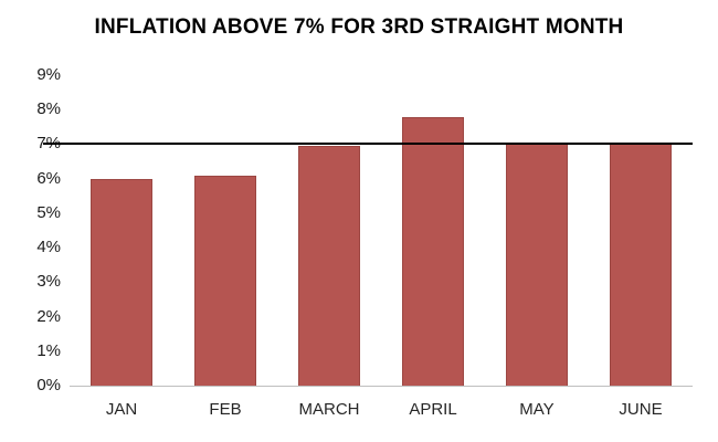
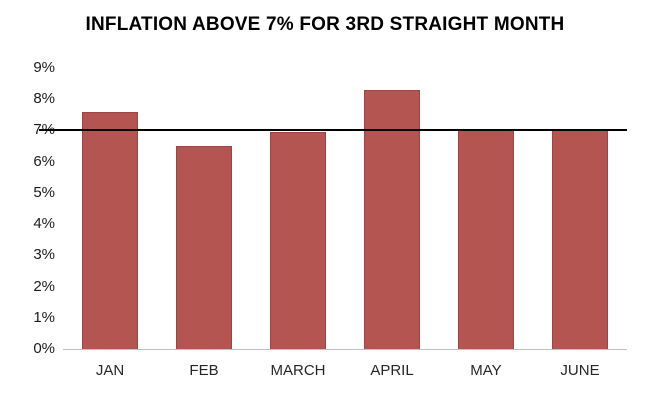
JAN: 6.0% -> 7.6%
FEB: 6.1% -> 6.5%
APRIL: 7.8% -> 8.3%
